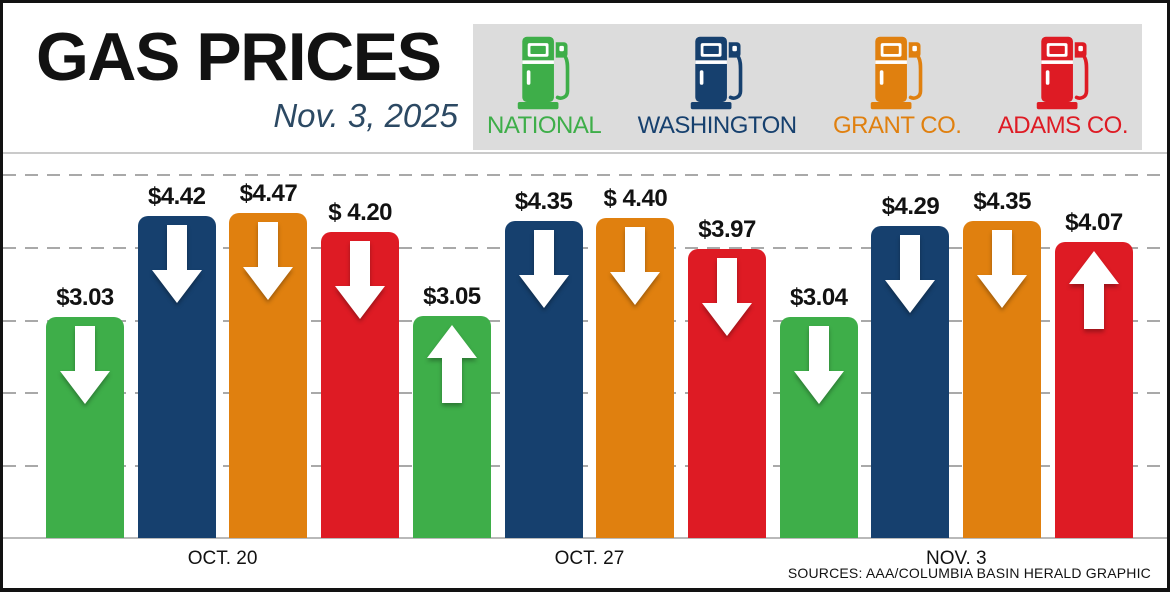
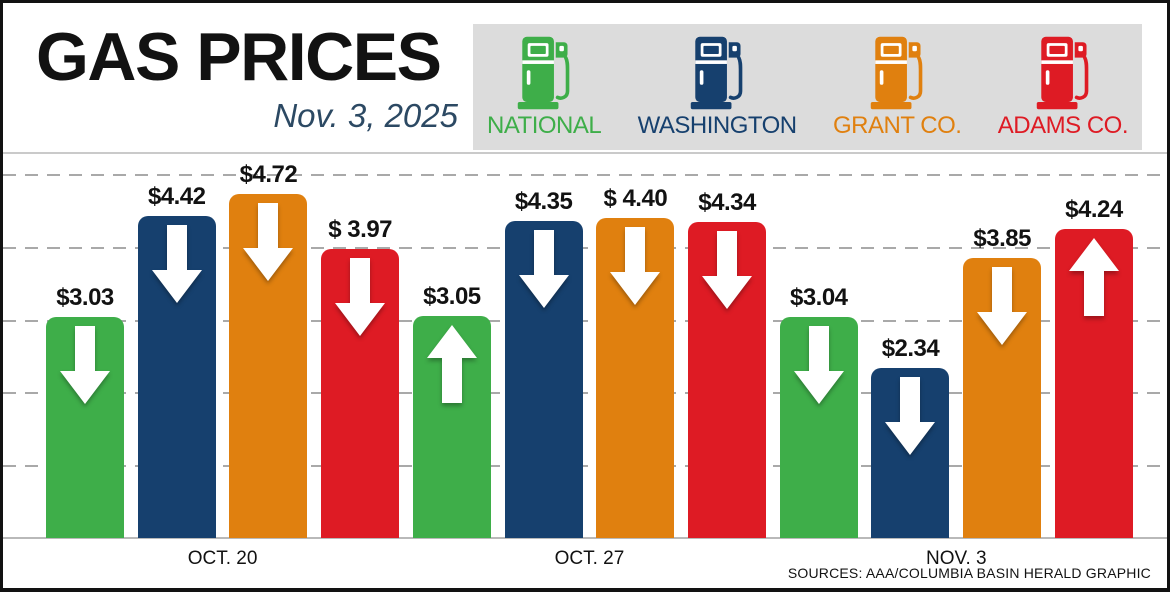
GRANT CO./OCT. 20: $4.47 -> $4.72
ADAMS CO./OCT. 20: 4.20 -> 3.97
ADAMS CO./OCT. 27: $3.97 -> $4.34
WASHINGTON/NOV. 3: $4.29 -> $2.34
GRANT CO./NOV. 3: $4.35 -> $3.85
ADAMS CO./NOV. 3: $4.07 -> $4.24
